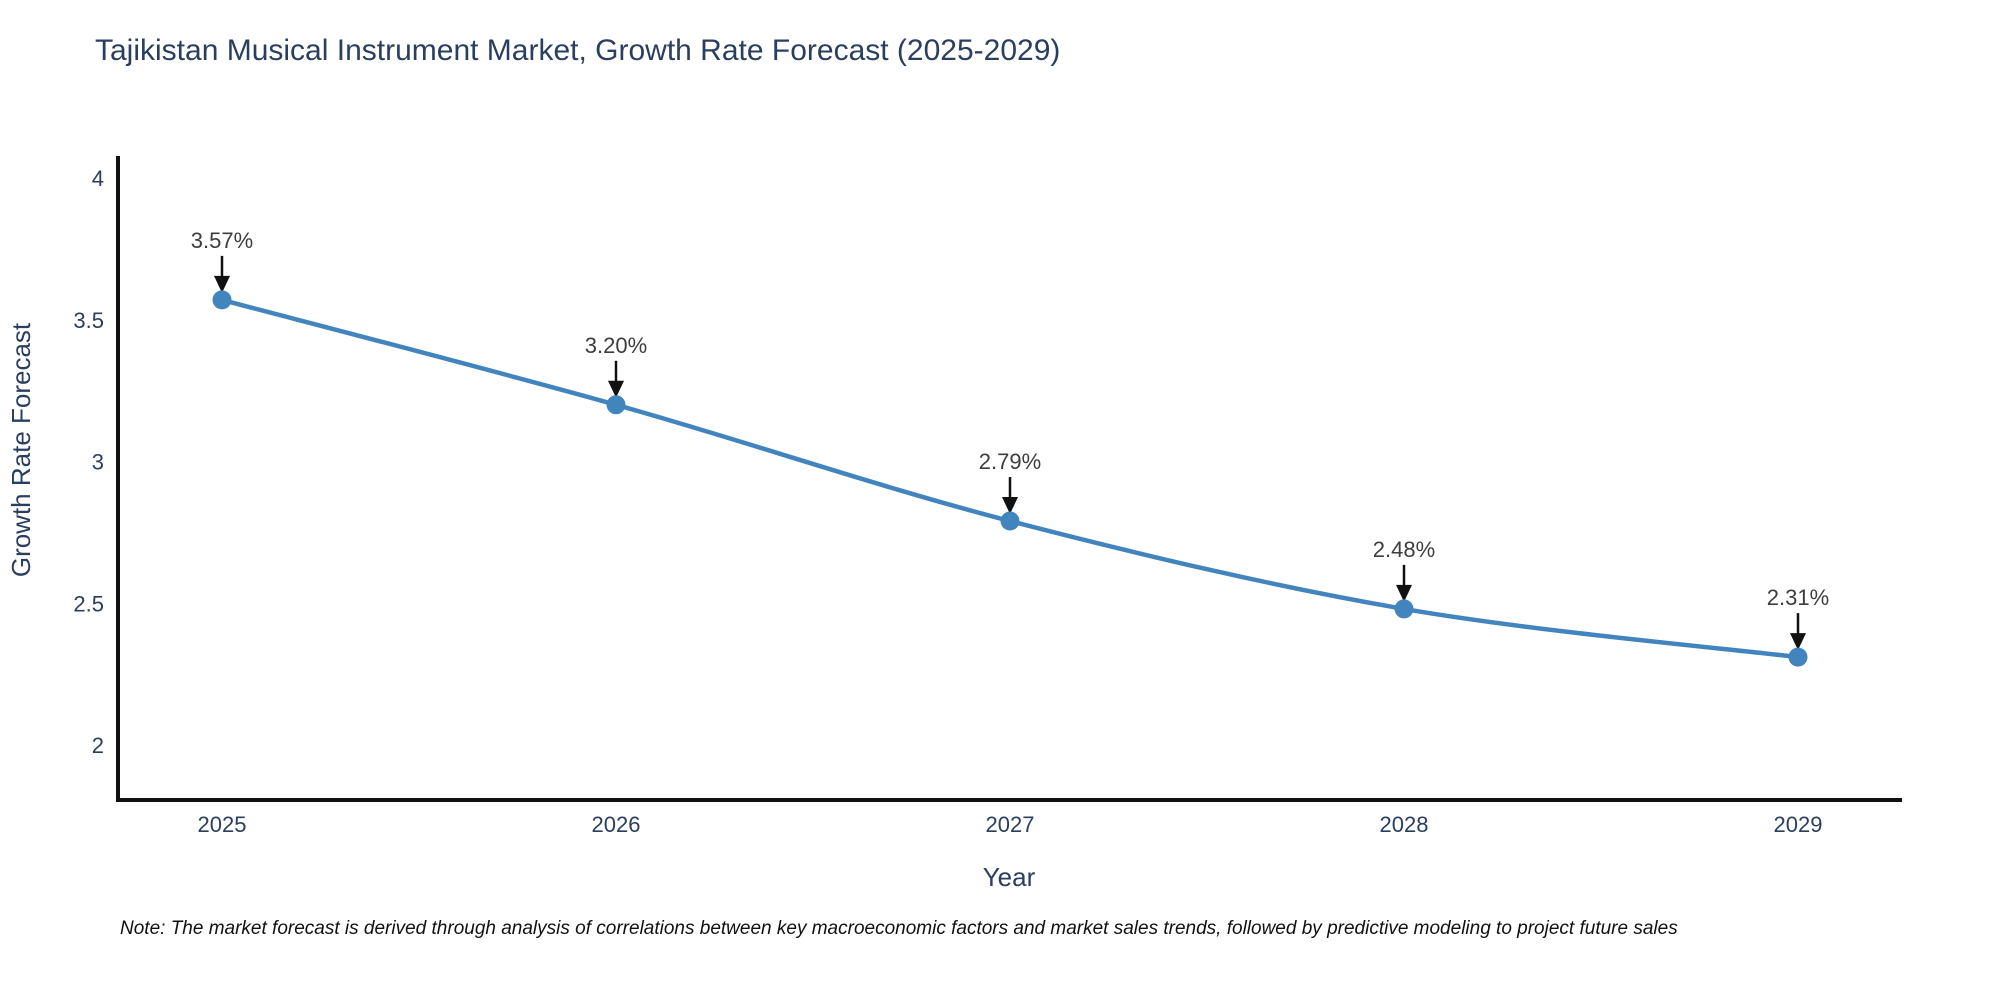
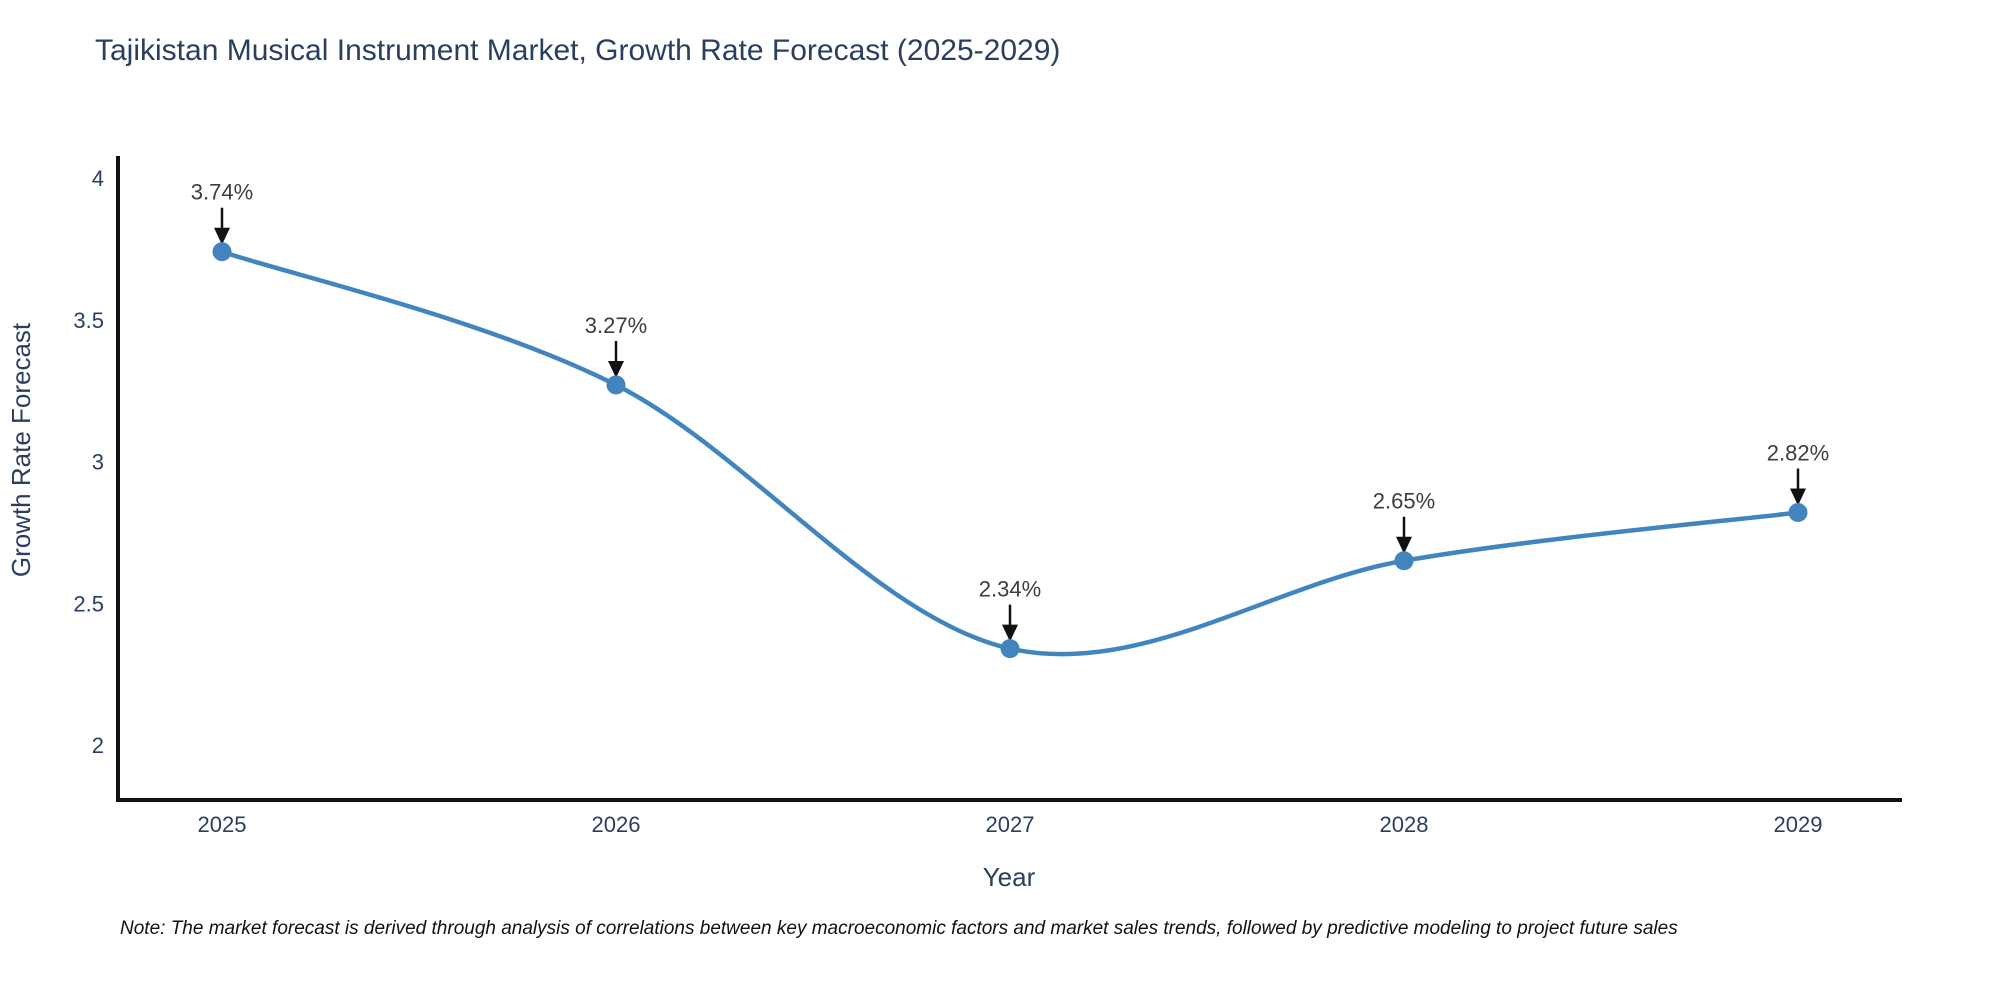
2025: 3.57% -> 3.74%
2026: 3.20% -> 3.27%
2027: 2.79% -> 2.34%
2028: 2.48% -> 2.65%
2029: 2.31% -> 2.82%
